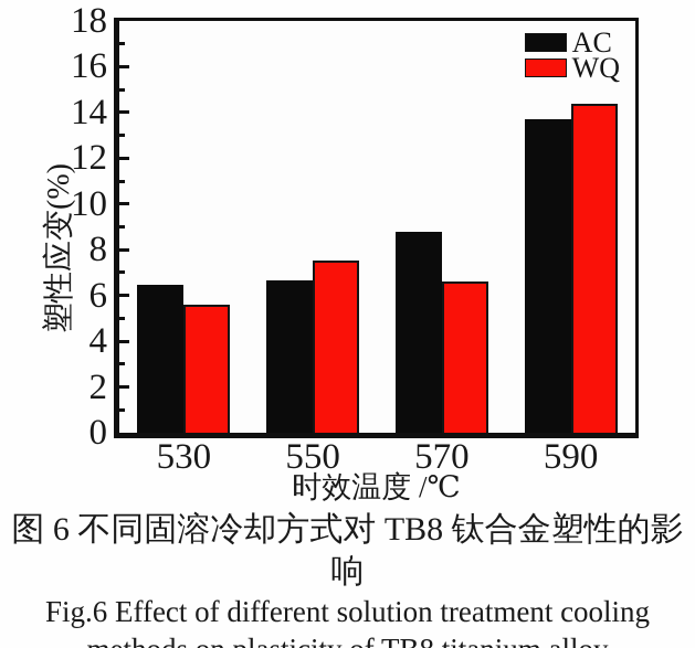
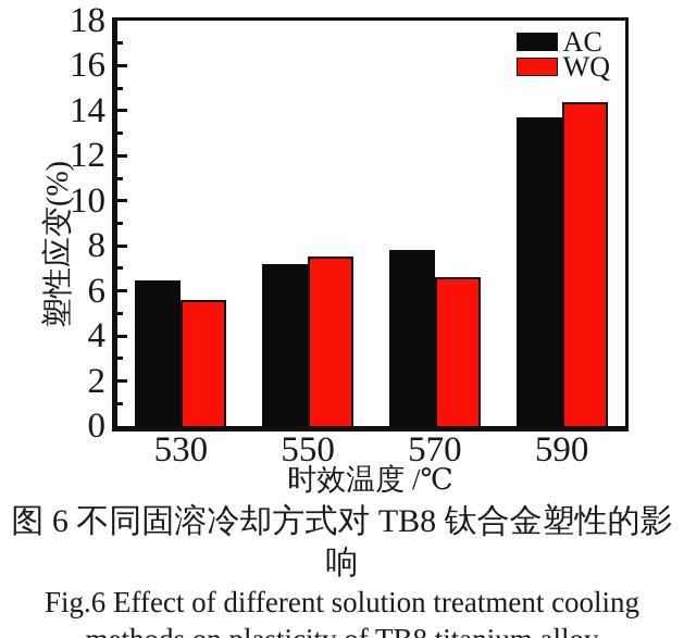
AC/550: 6.7 -> 7.2
AC/570: 8.8 -> 7.8
